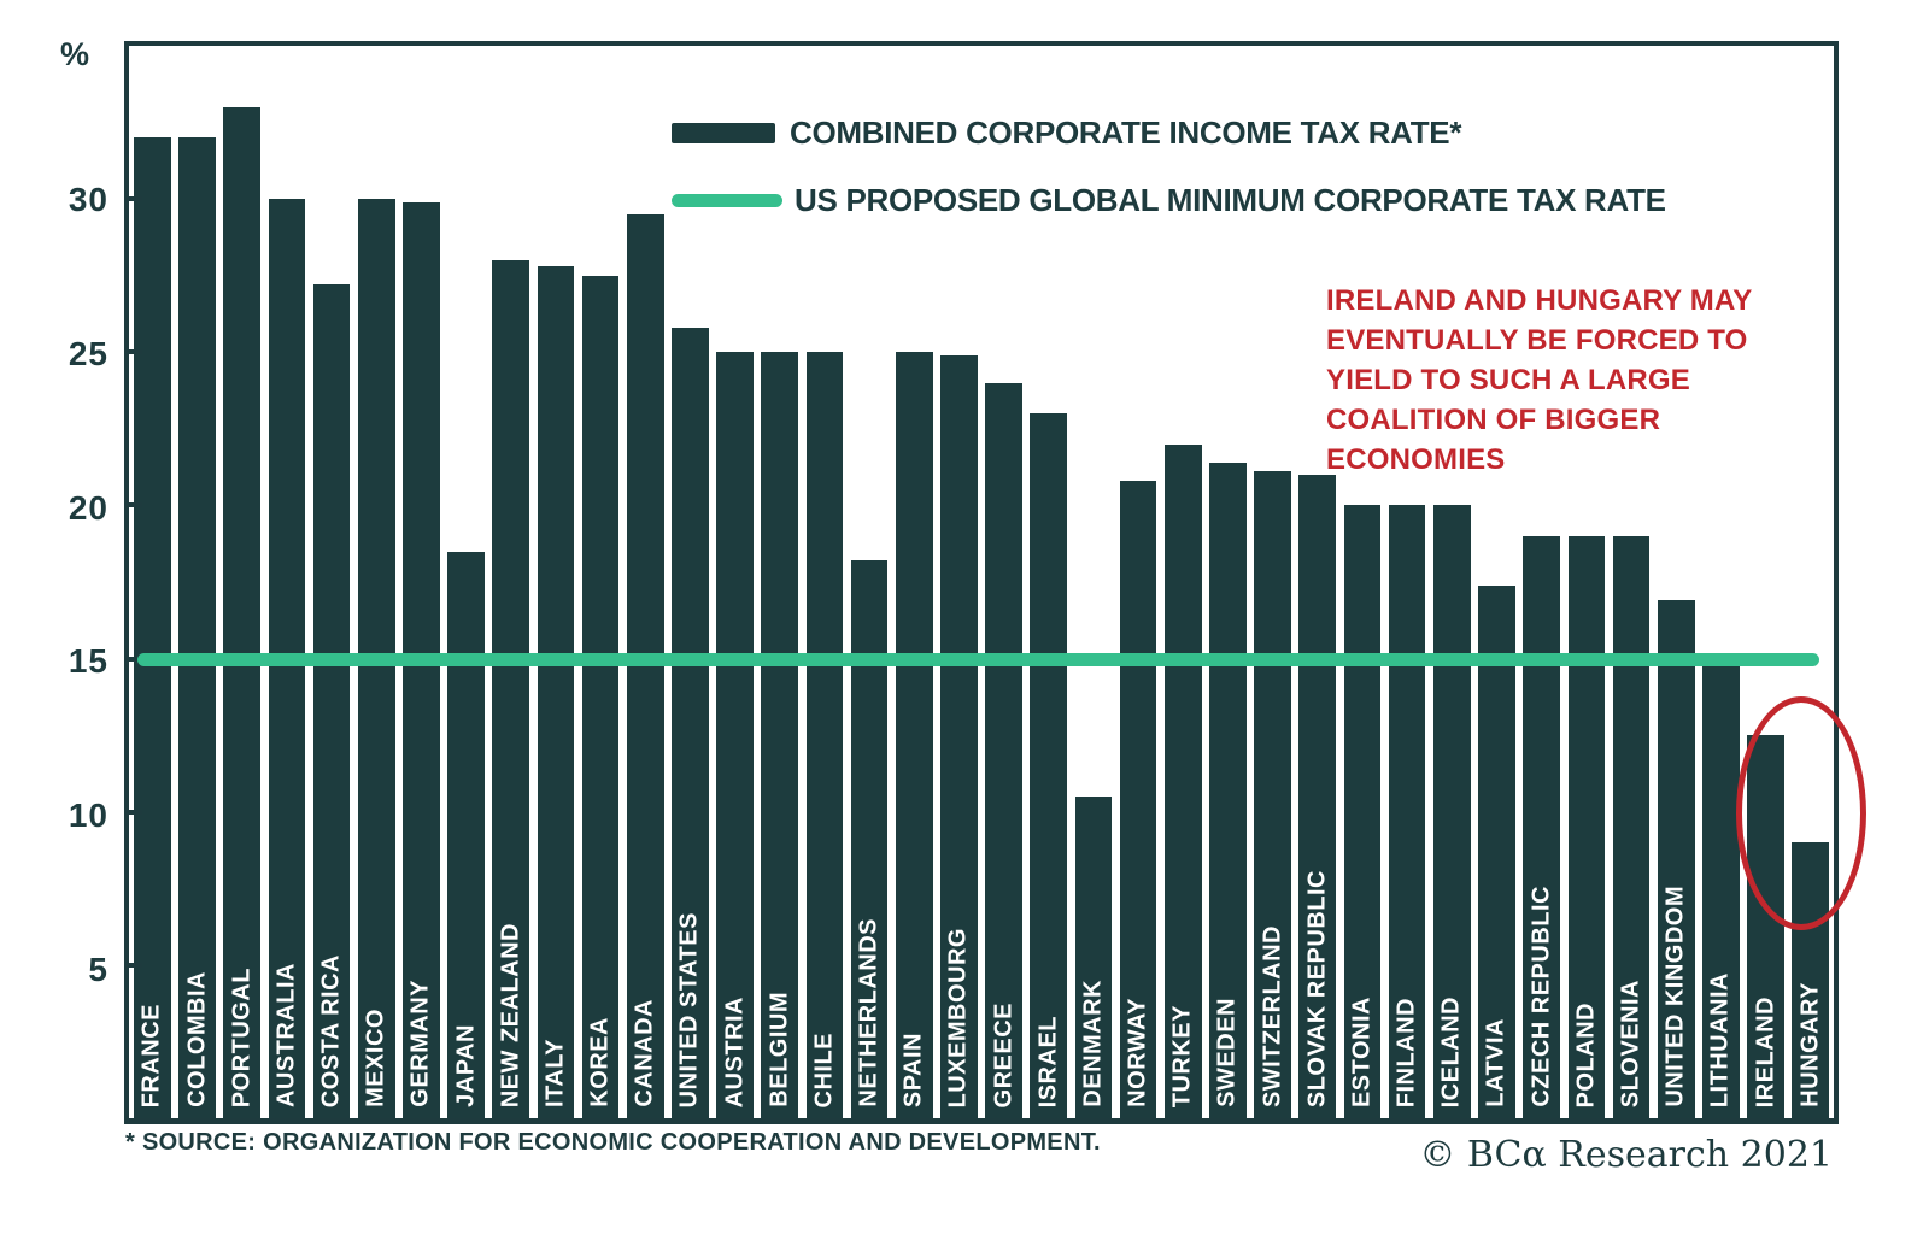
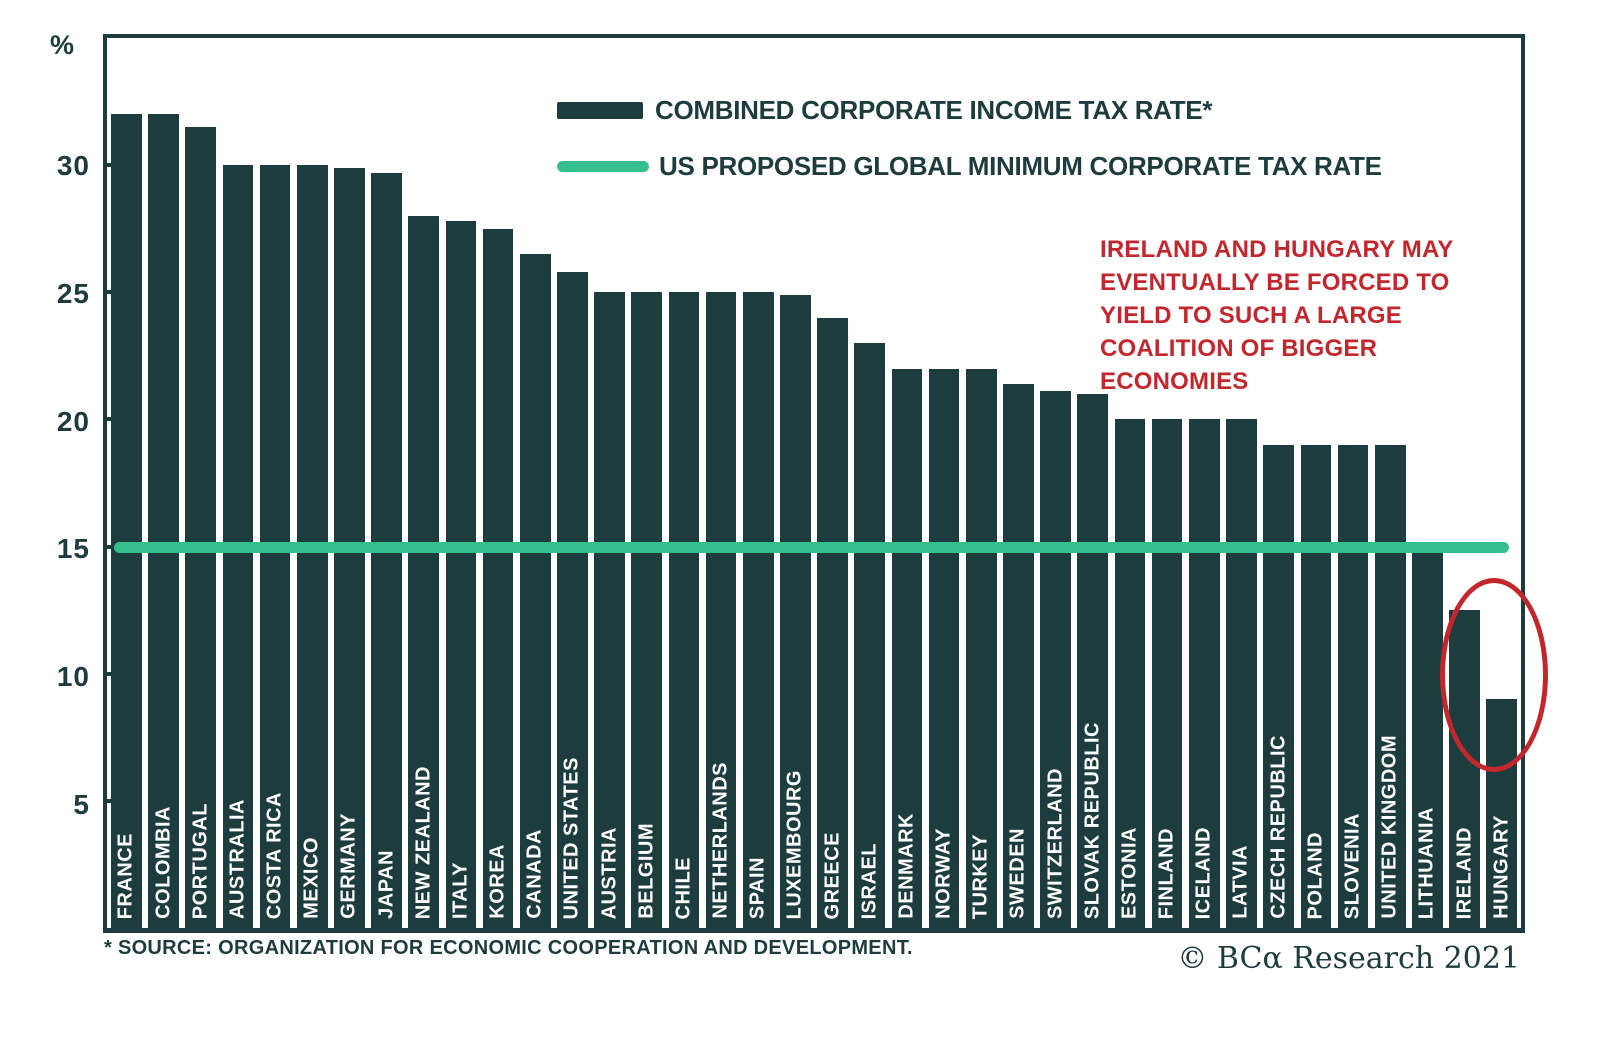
PORTUGAL: 33.0 -> 31.5
COSTA RICA: 27.2 -> 30.0
JAPAN: 18.5 -> 29.7
CANADA: 29.5 -> 26.5
NETHERLANDS: 18.2 -> 25.0
DENMARK: 10.5 -> 22.0
NORWAY: 20.8 -> 22.0
LATVIA: 17.4 -> 20.0
UNITED KINGDOM: 16.9 -> 19.0
